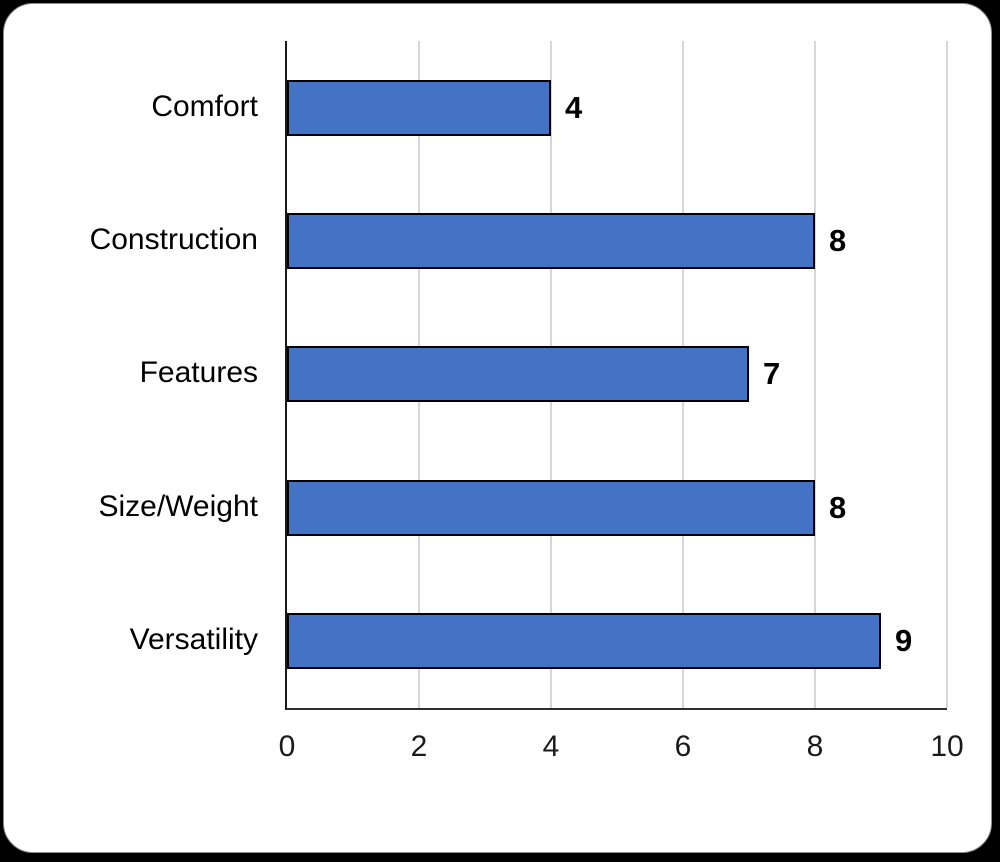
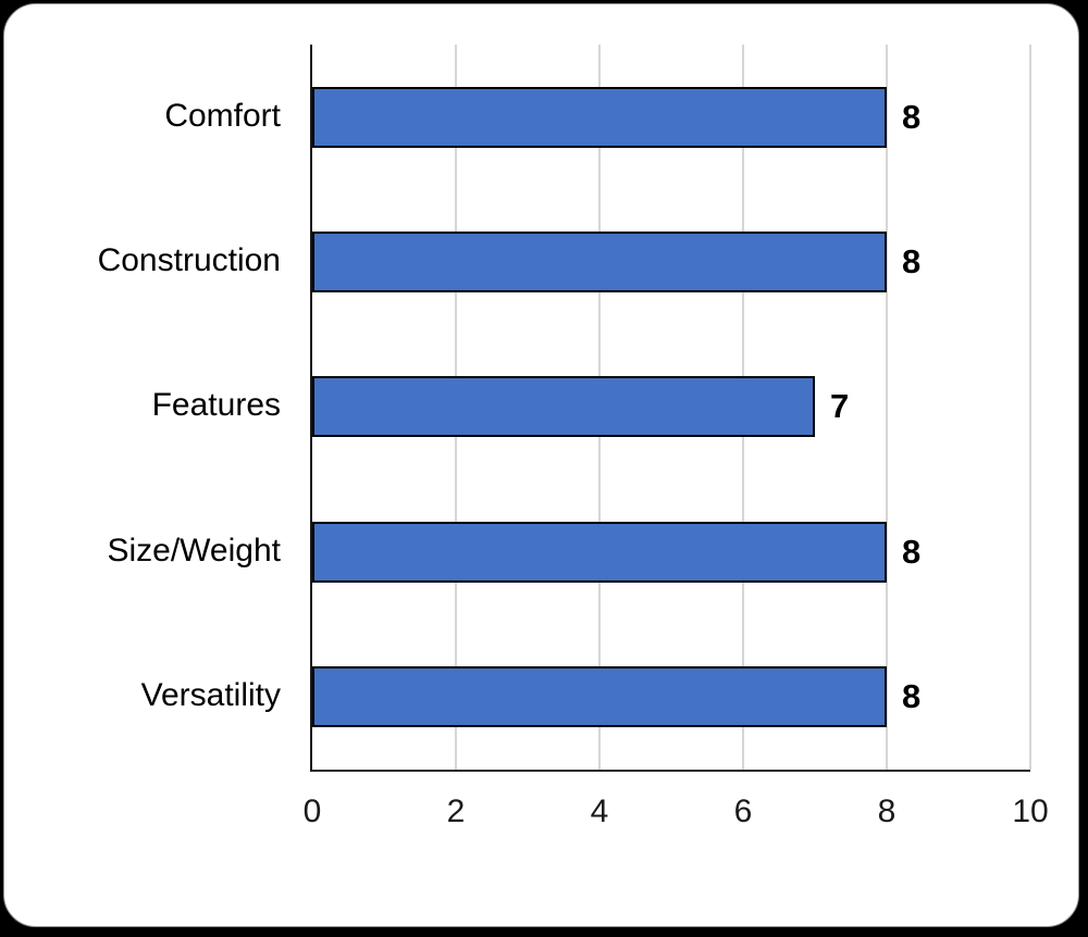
Comfort: 4 -> 8
Versatility: 9 -> 8
